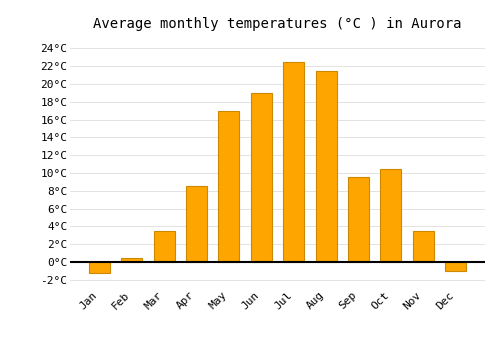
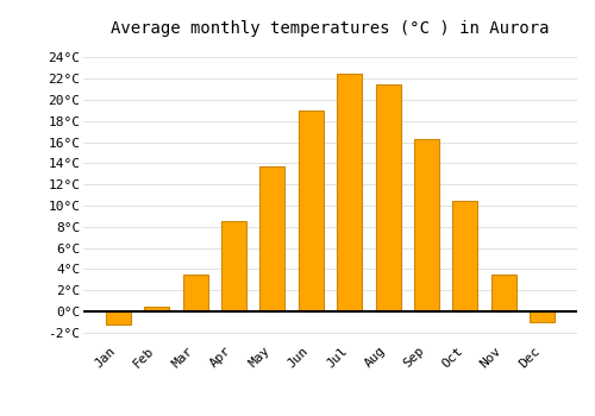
May: 17.0°C -> 13.7°C
Sep: 9.6°C -> 16.3°C
